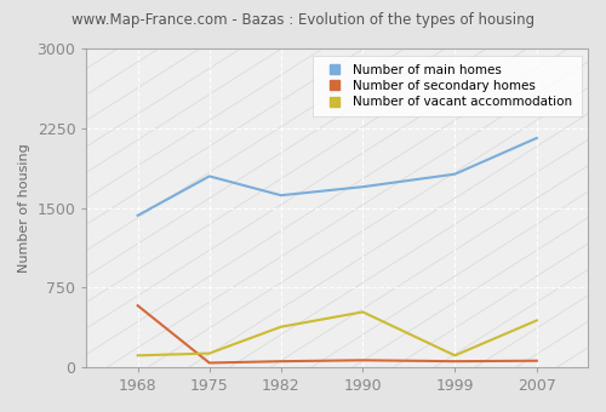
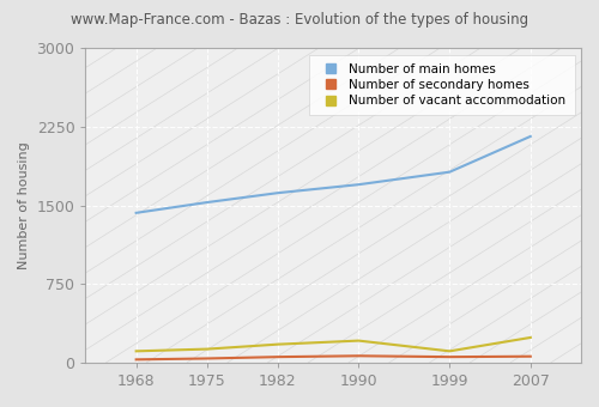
Number of secondary homes/1968: 580 -> 30
Number of main homes/1975: 1800 -> 1530
Number of vacant accommodation/1982: 380 -> 180
Number of vacant accommodation/1990: 520 -> 210
Number of vacant accommodation/2007: 440 -> 240
